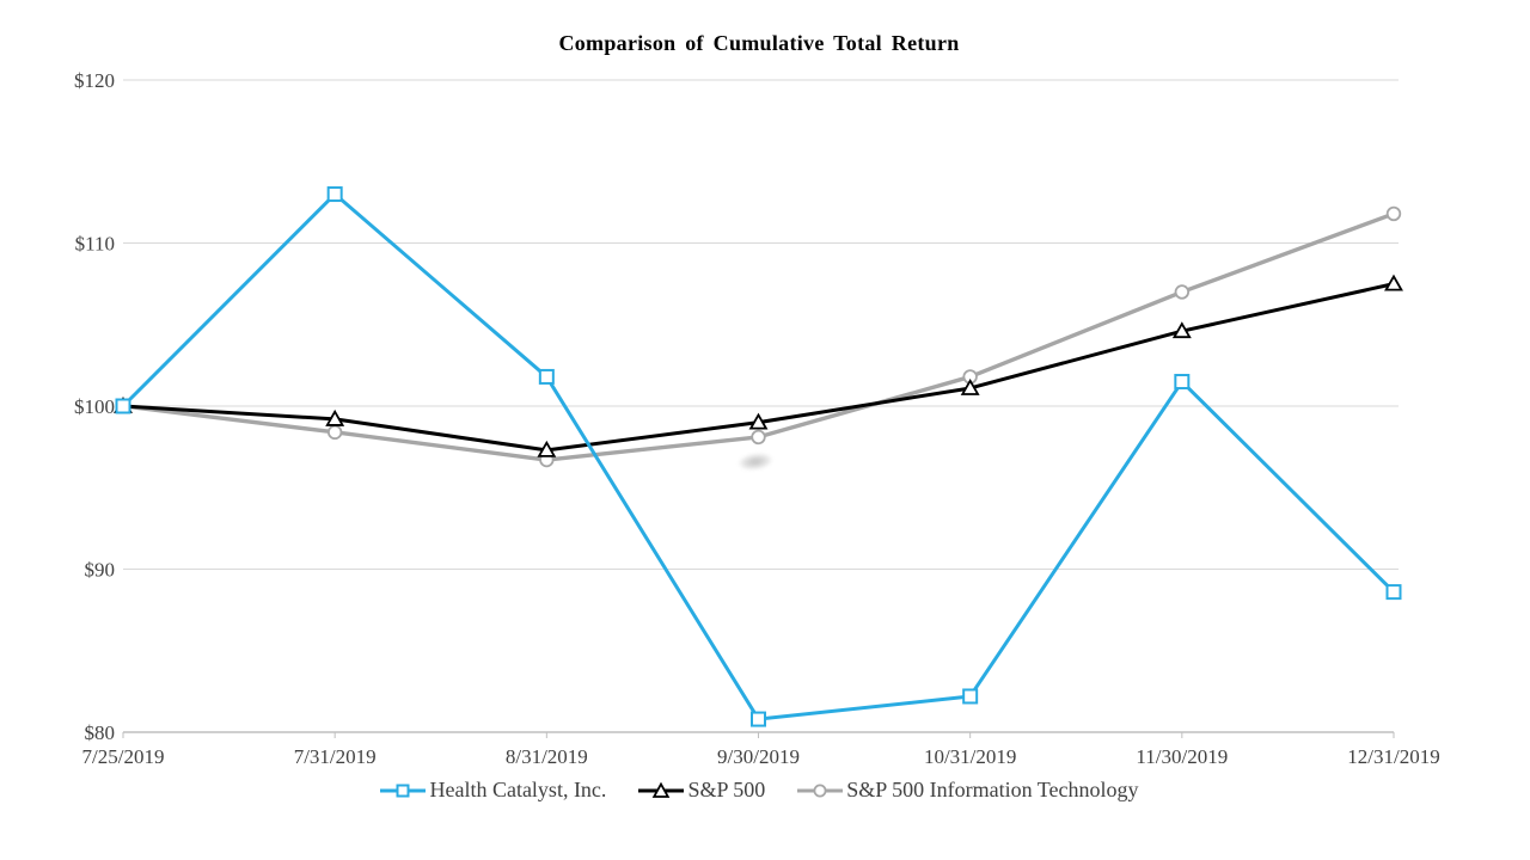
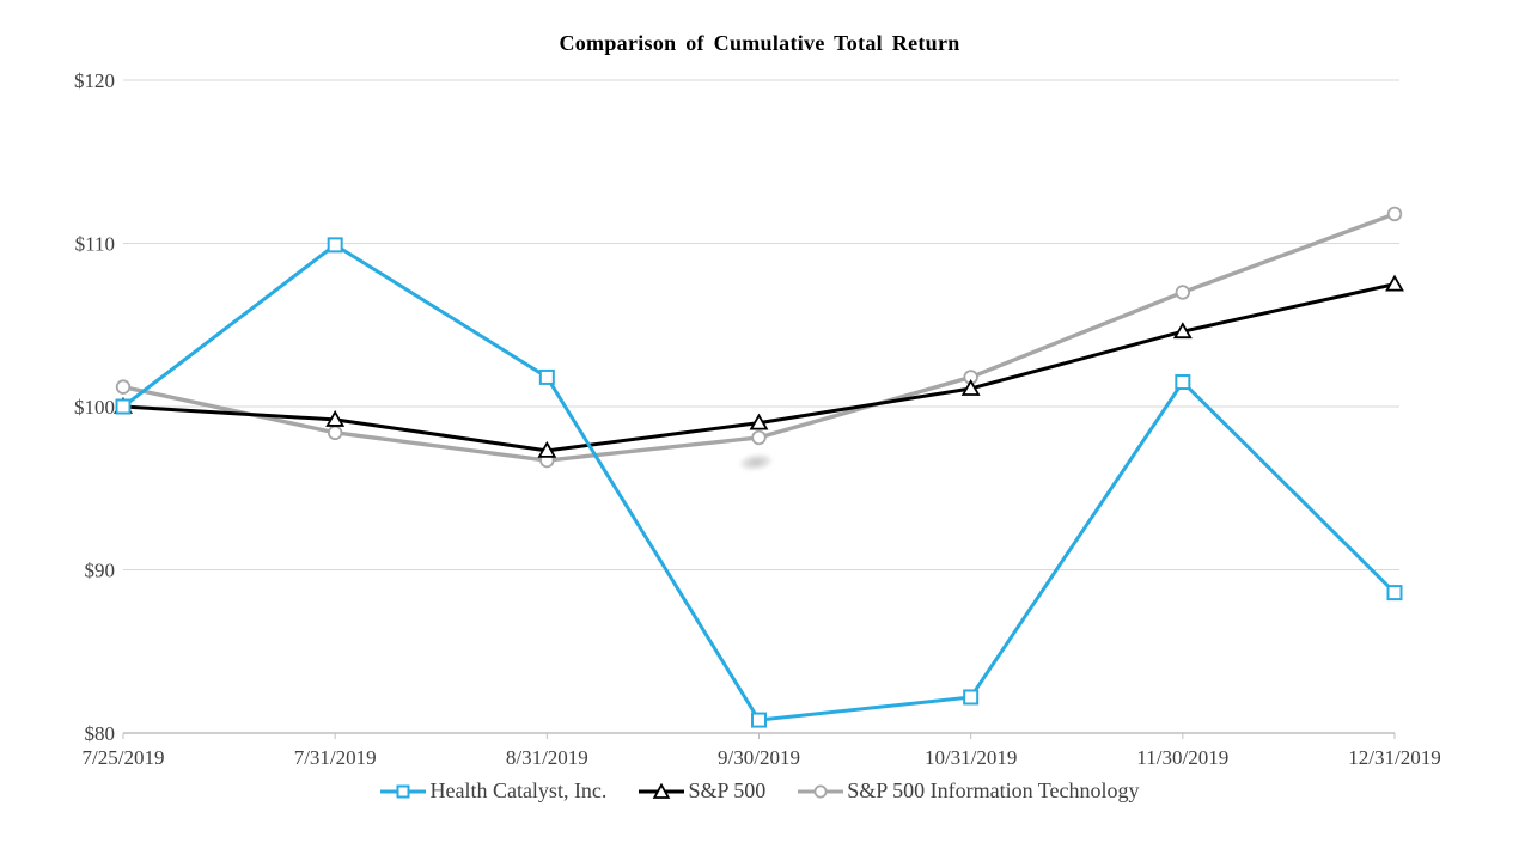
S&P 500 Information Technology/7/25/2019: $100.0 -> $101.2
Health Catalyst, Inc./7/31/2019: $113.0 -> $109.9
